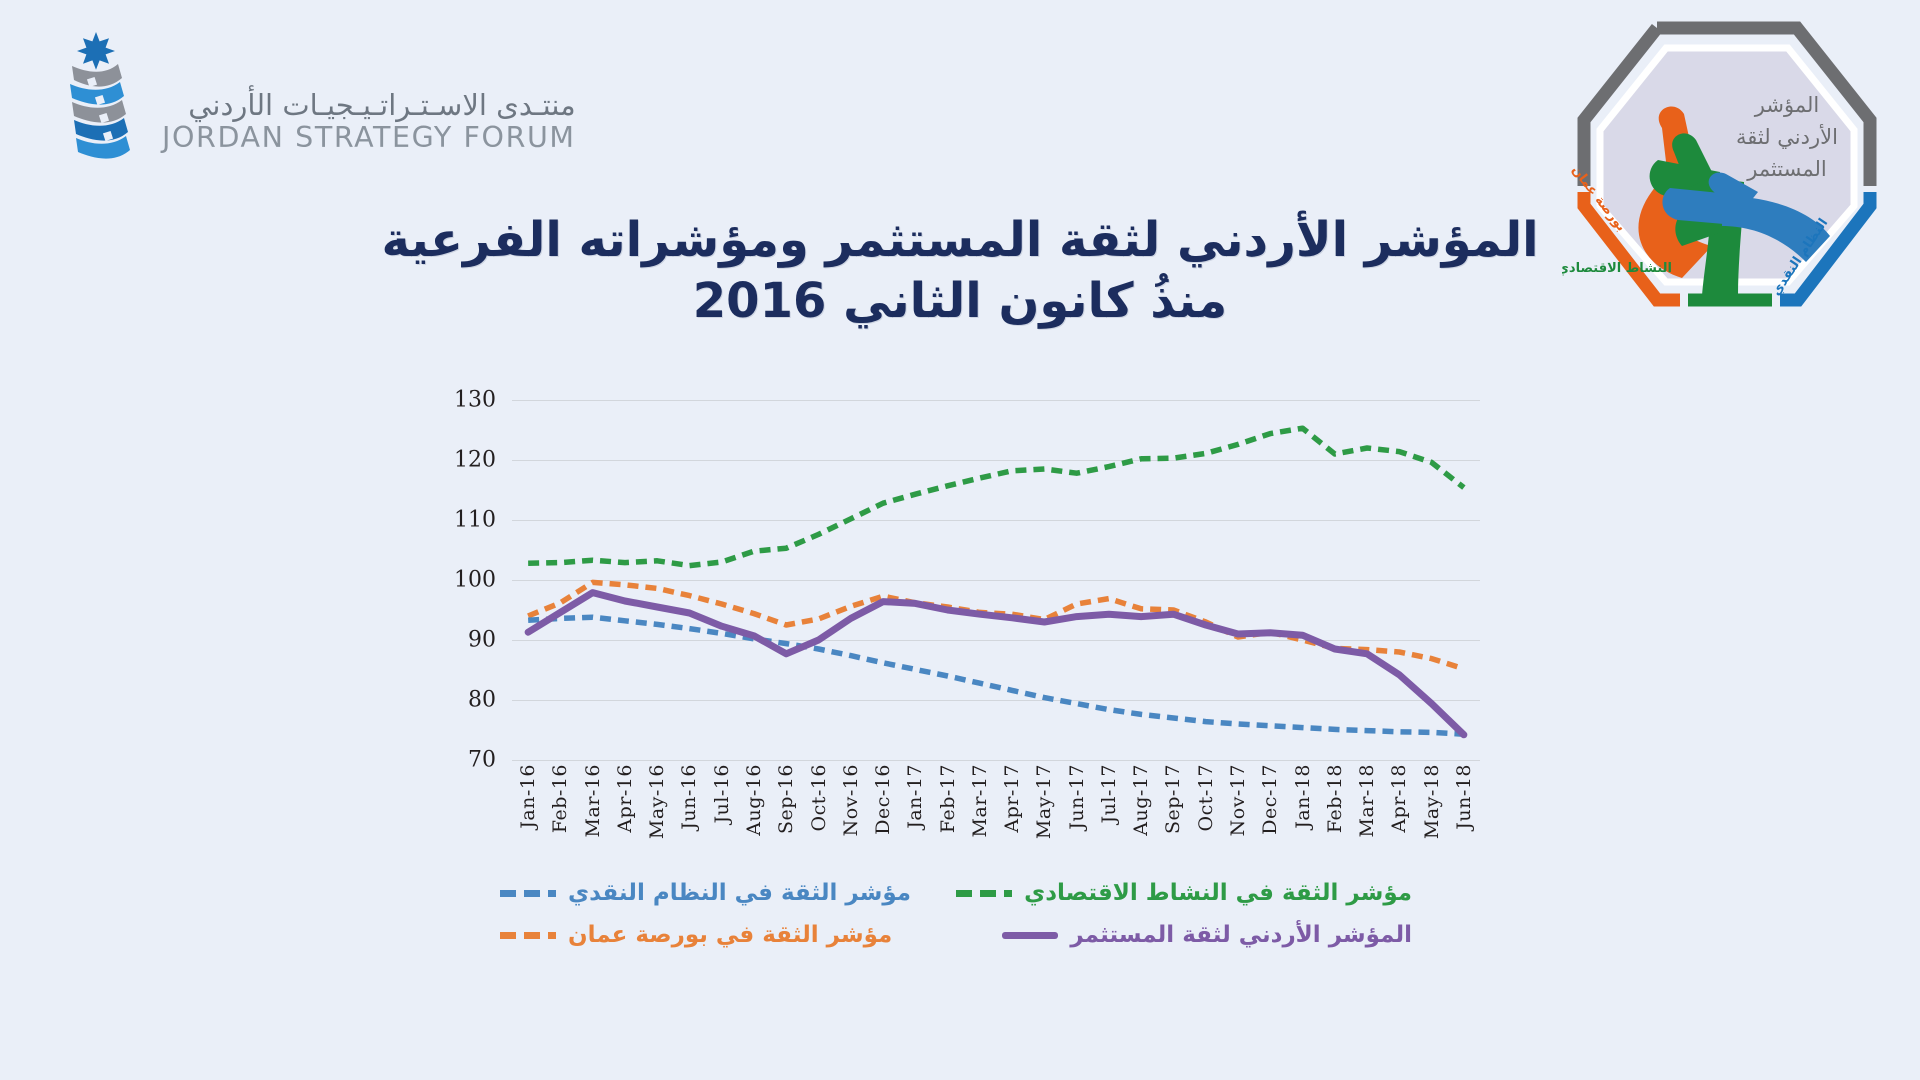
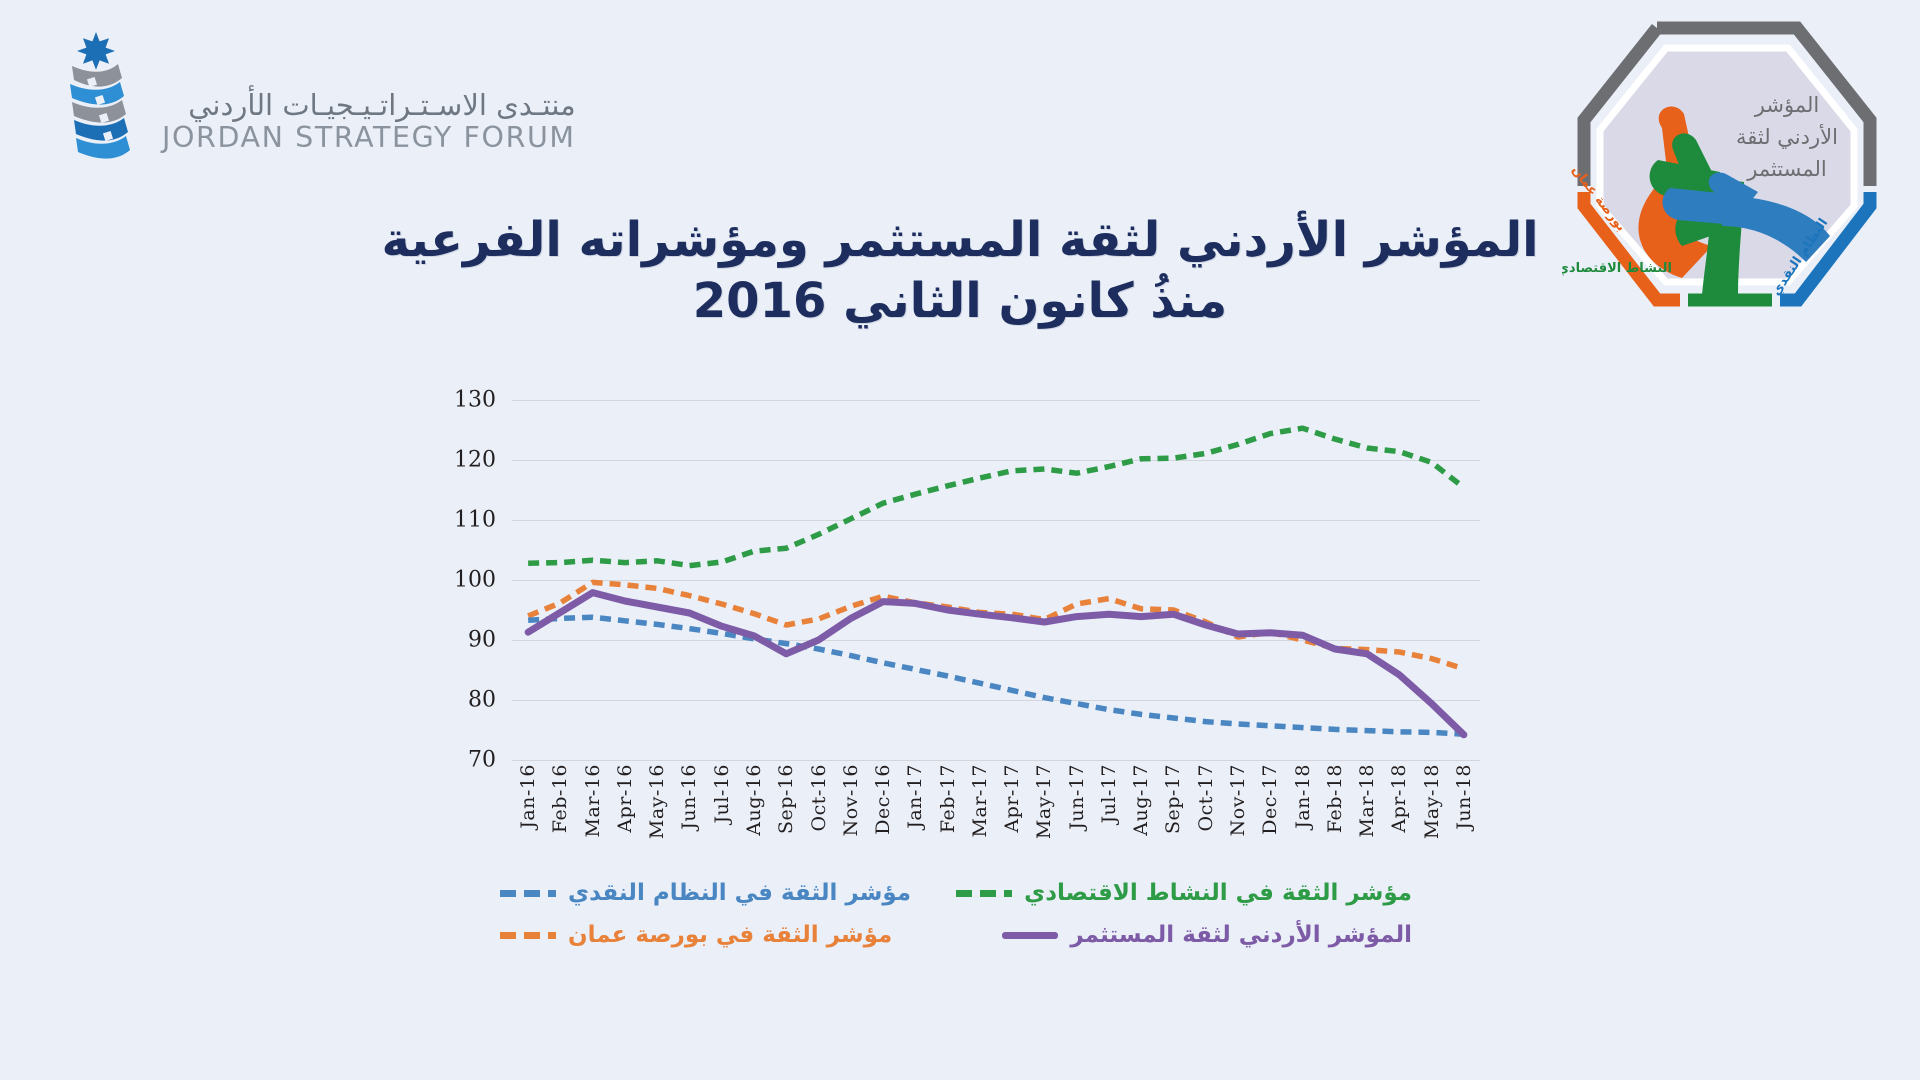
مؤشر الثقة في النشاط الاقتصادي/Feb-18: 121 -> 124
